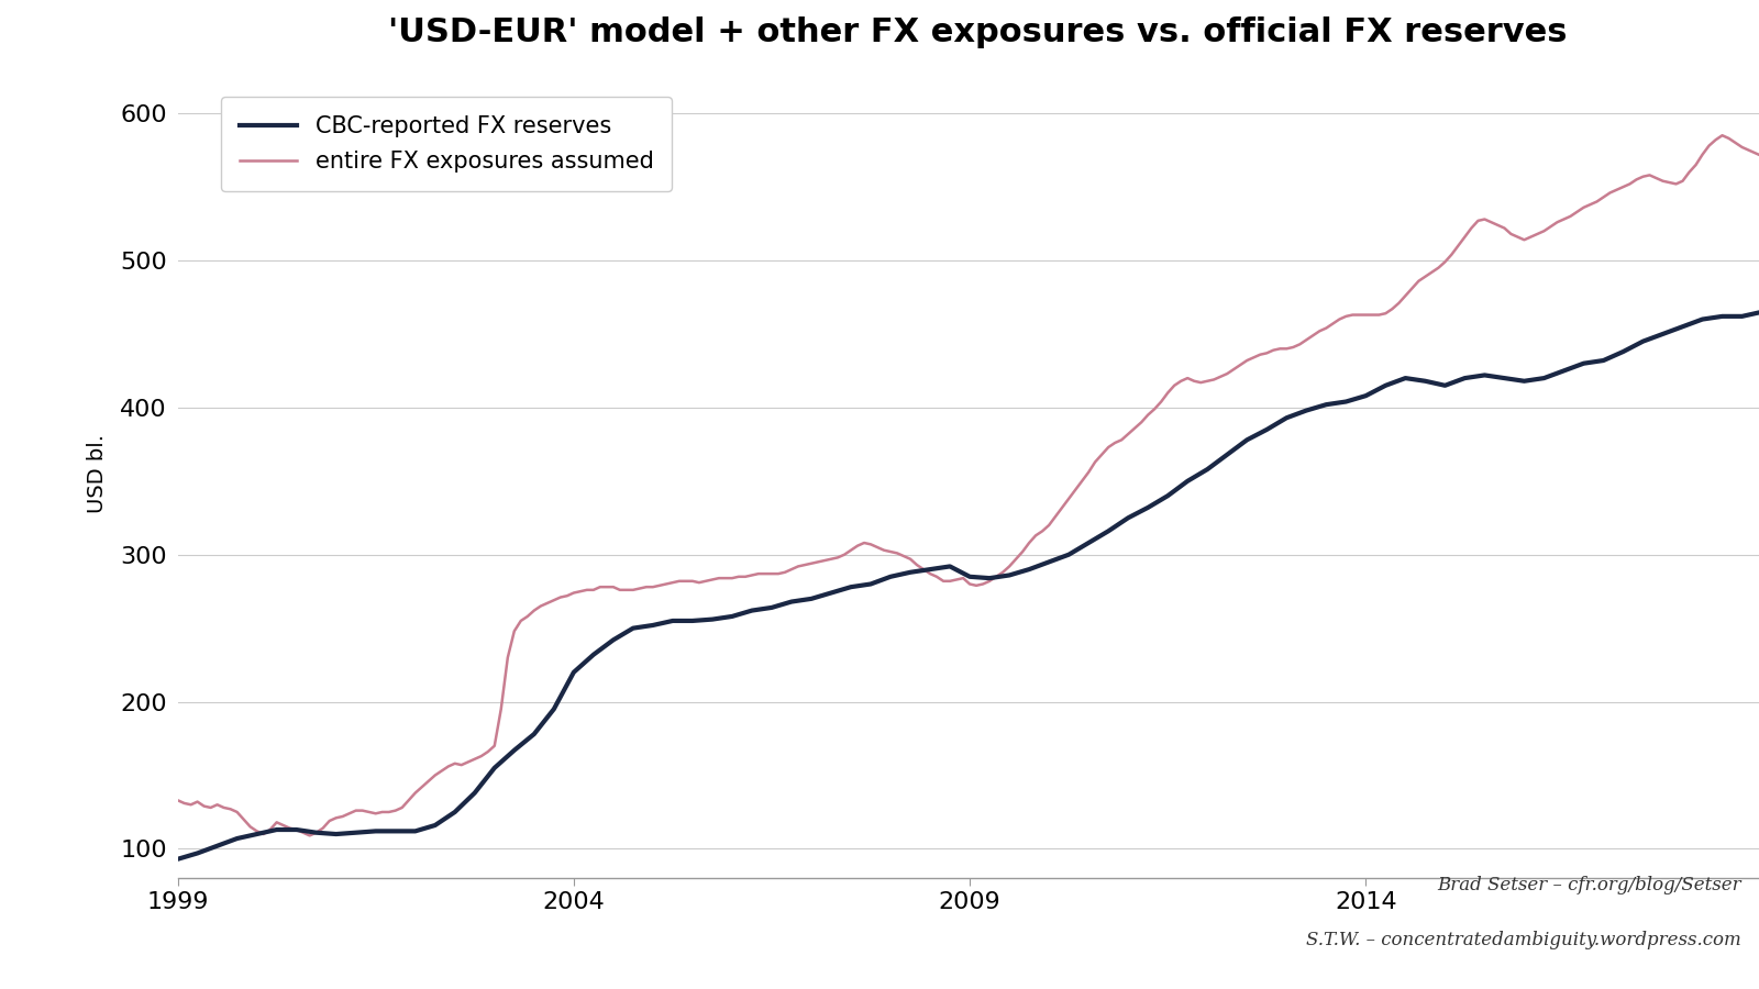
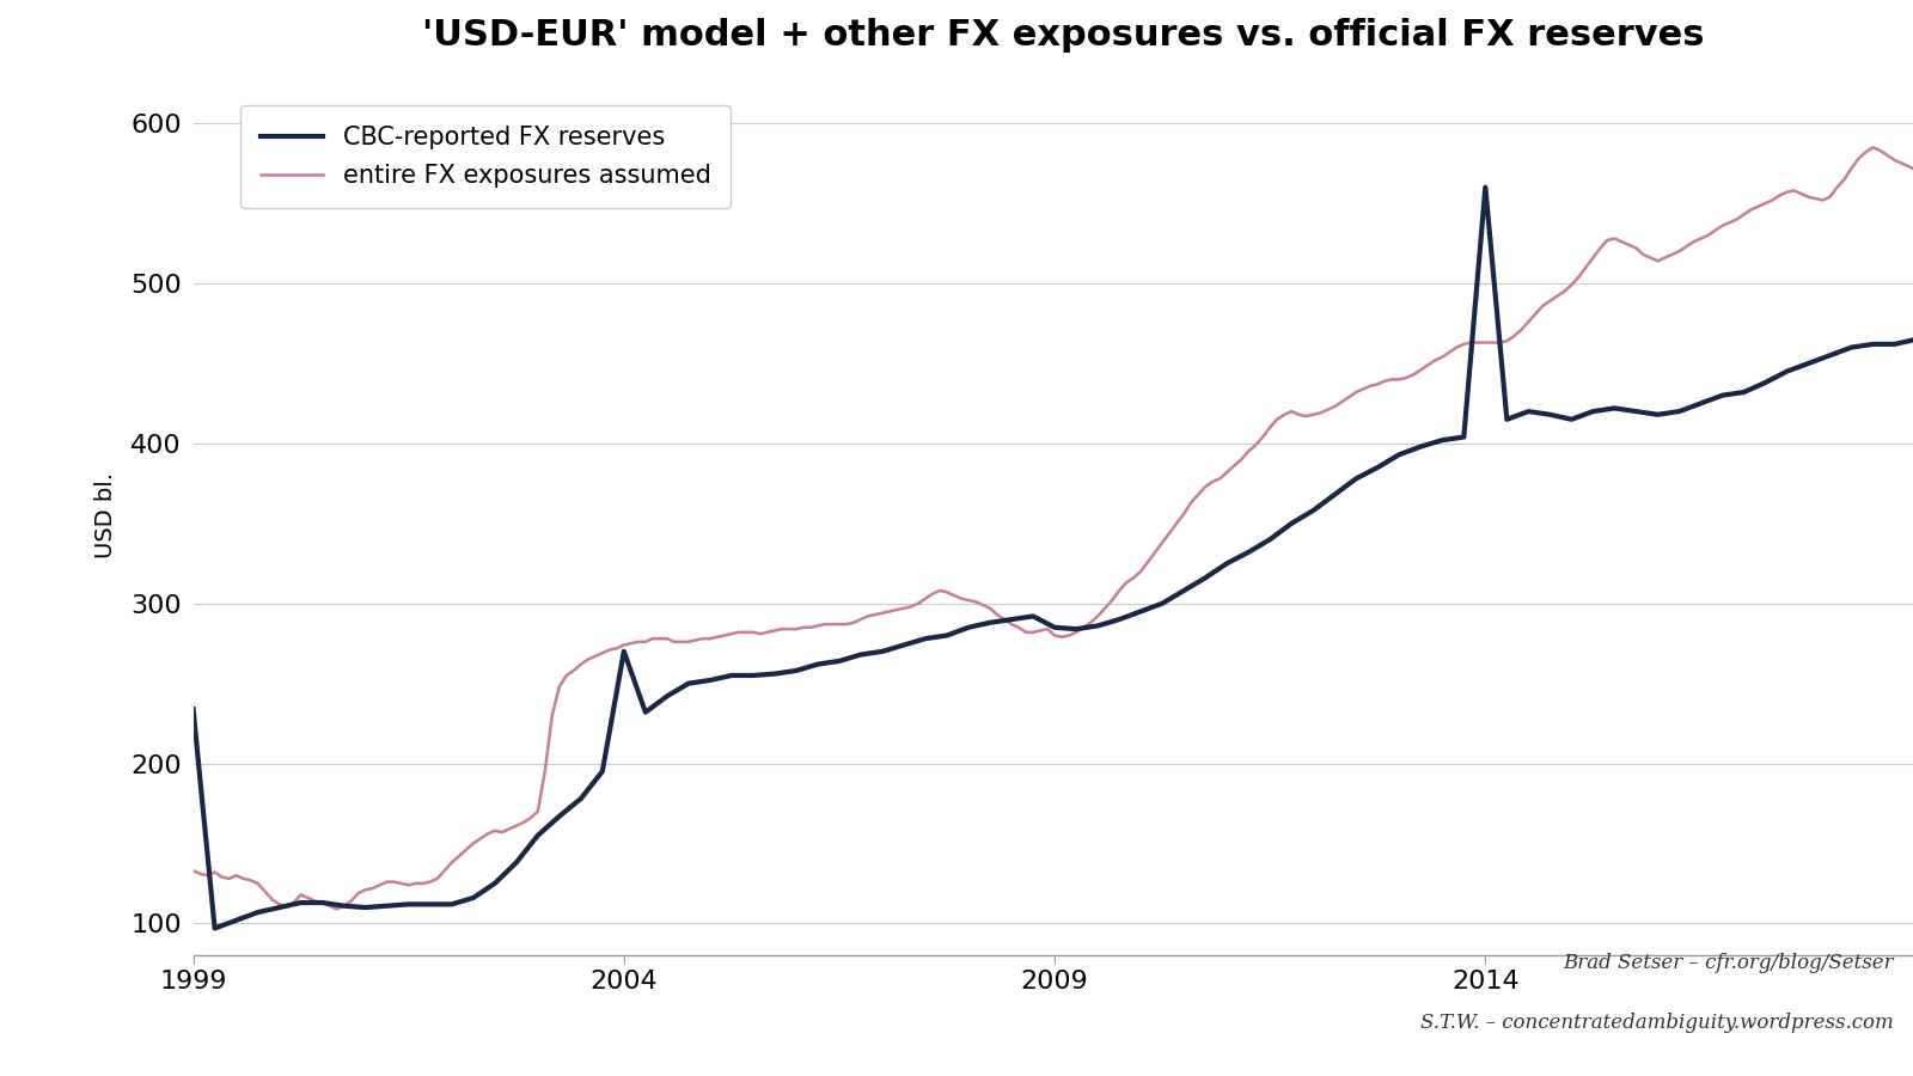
CBC-reported FX reserves/1999: 93 -> 234
CBC-reported FX reserves/2004: 220 -> 270
CBC-reported FX reserves/2014: 408 -> 560
